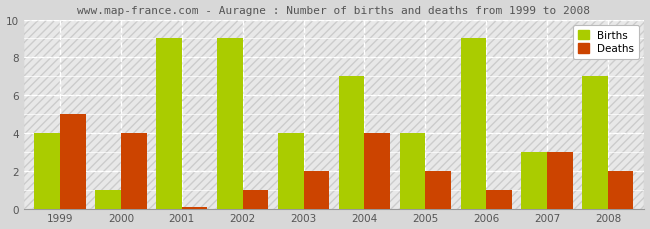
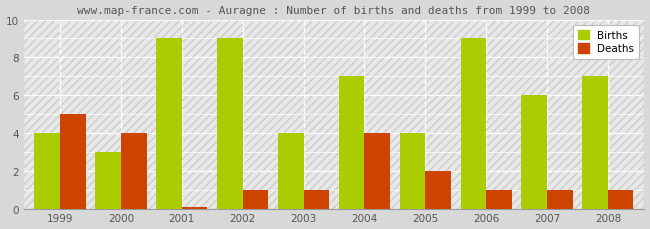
Births/2000: 1 -> 3
Deaths/2003: 2.0 -> 1.0
Births/2007: 3 -> 6
Deaths/2007: 3.0 -> 1.0
Deaths/2008: 2.0 -> 1.0
